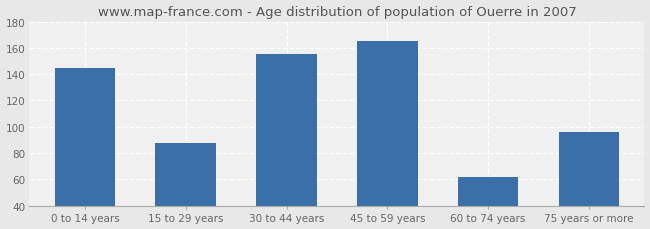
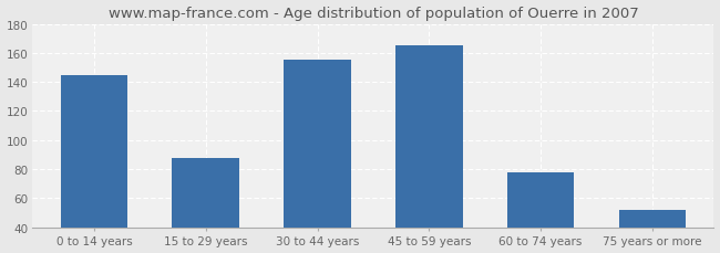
60 to 74 years: 62 -> 78
75 years or more: 96 -> 52
